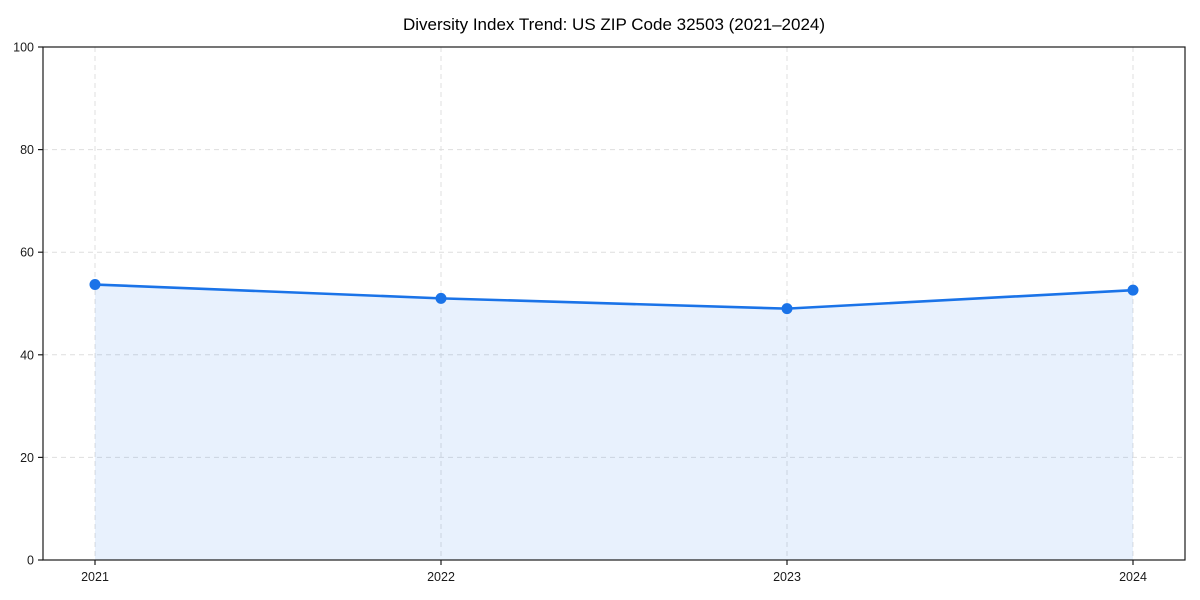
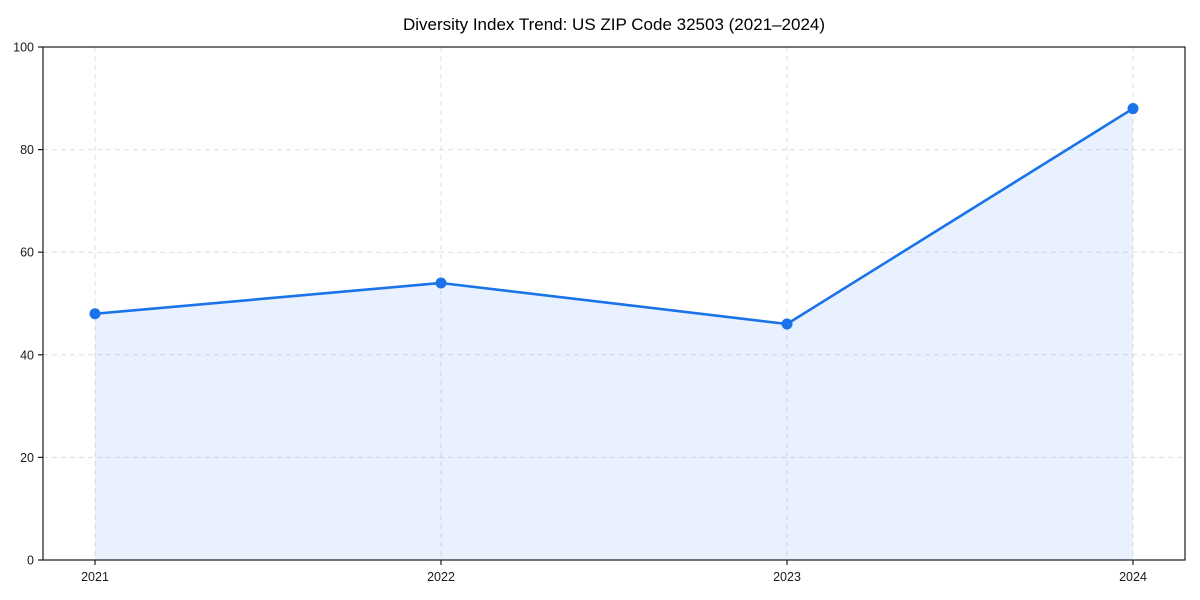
2021: 54 -> 48
2022: 51 -> 54
2023: 49 -> 46
2024: 53 -> 88
